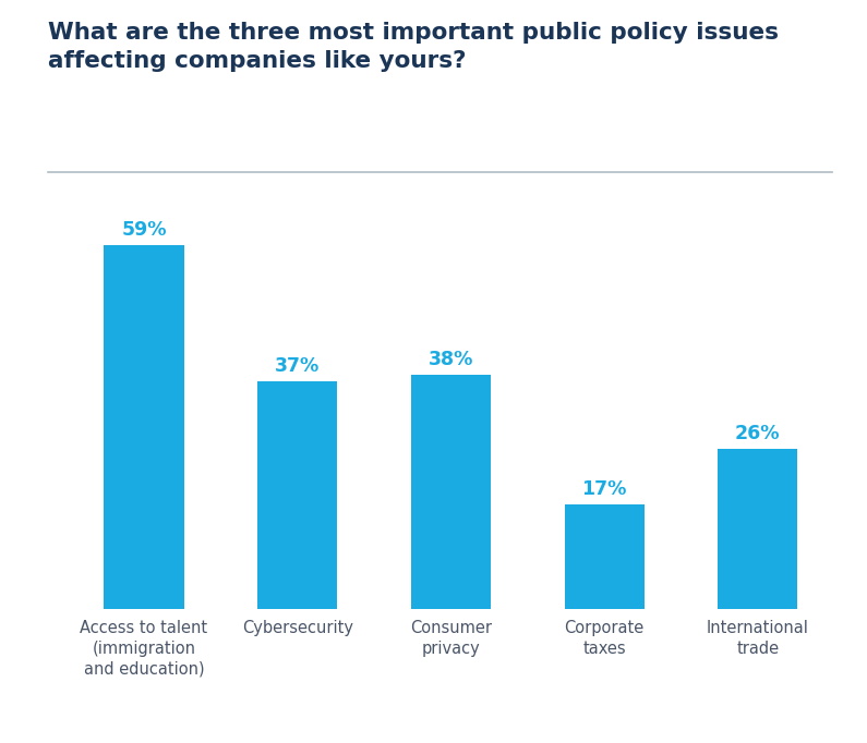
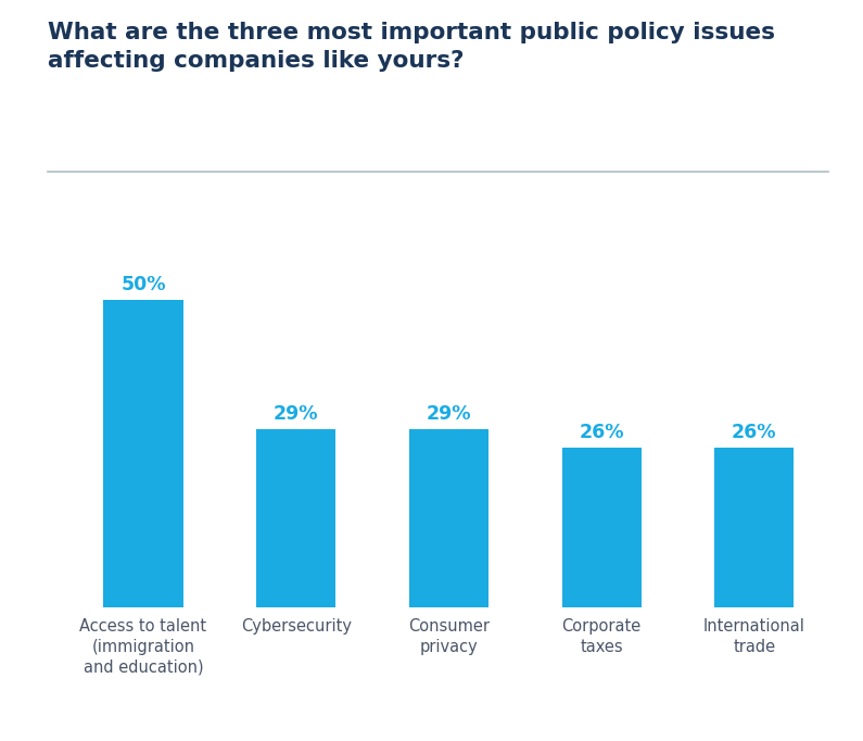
Access to talent (immigration and education): 59% -> 50%
Cybersecurity: 37% -> 29%
Consumer privacy: 38% -> 29%
Corporate taxes: 17% -> 26%
